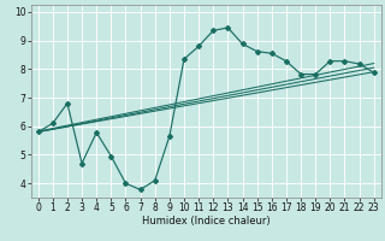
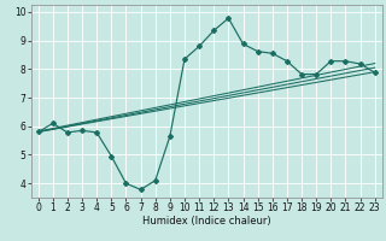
2: 6.80 -> 5.78
3: 4.70 -> 5.85
13: 9.45 -> 9.78
